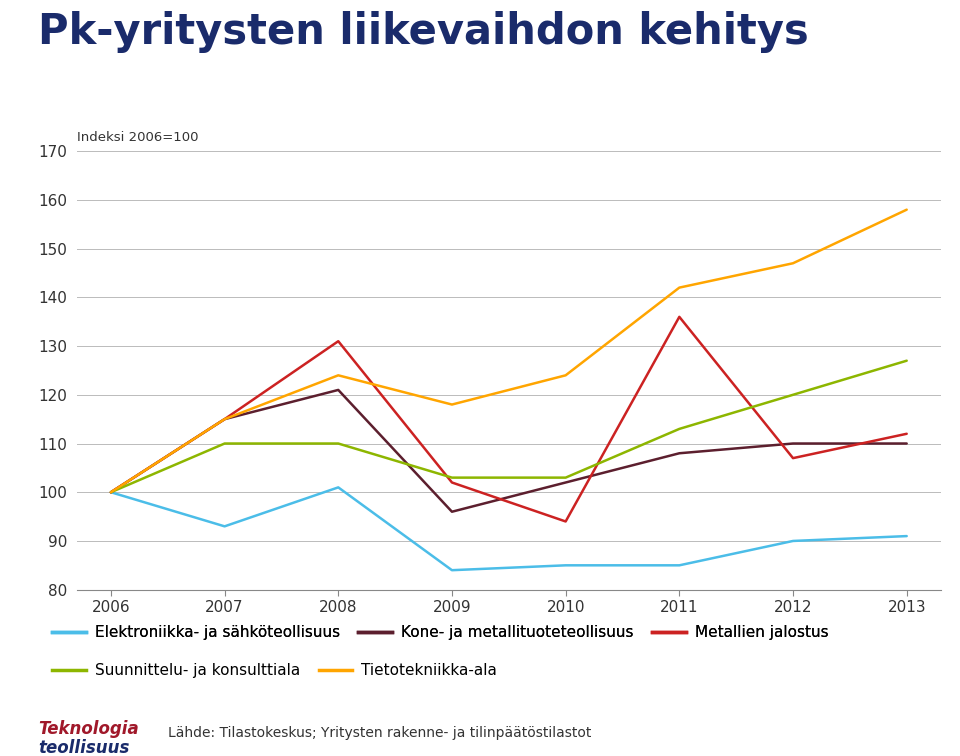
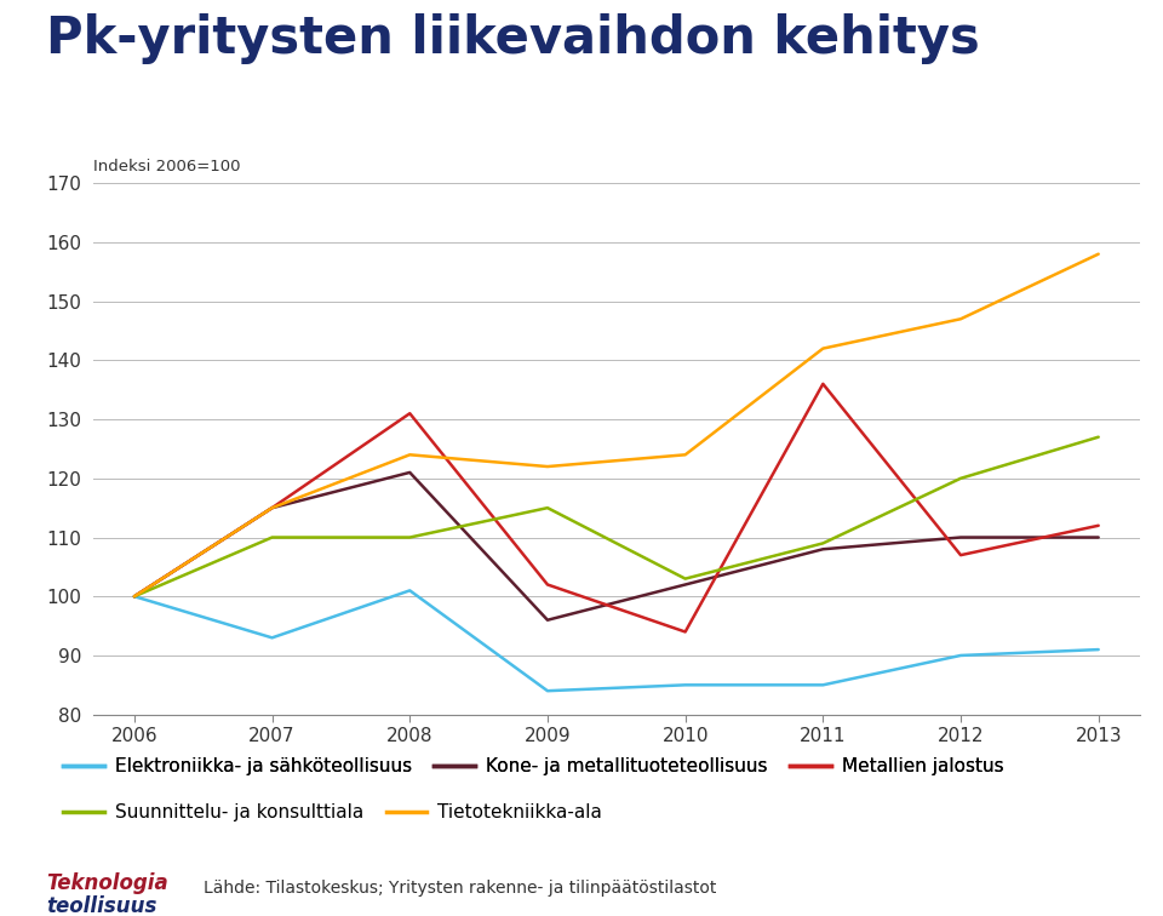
Suunnittelu- ja konsulttiala/2009: 103 -> 115
Tietotekniikka-ala/2009: 118 -> 122
Suunnittelu- ja konsulttiala/2011: 113 -> 109
